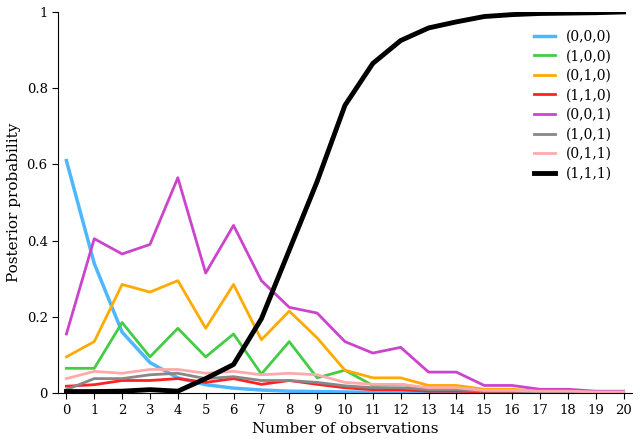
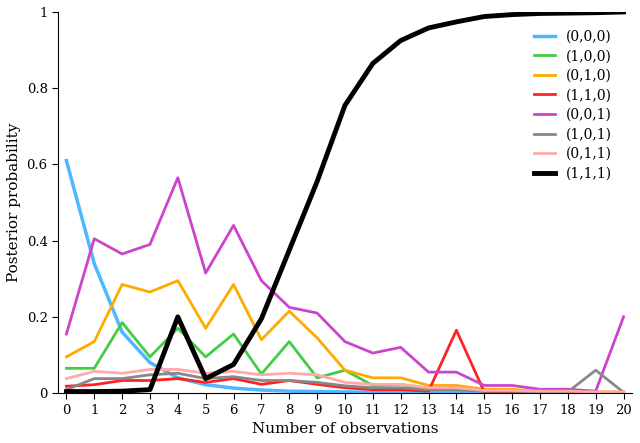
(1,1,1)/4: 0.005 -> 0.200
(1,1,0)/14: 0.005 -> 0.165
(1,0,1)/19: 0.002 -> 0.060
(0,0,1)/20: 0.005 -> 0.200
